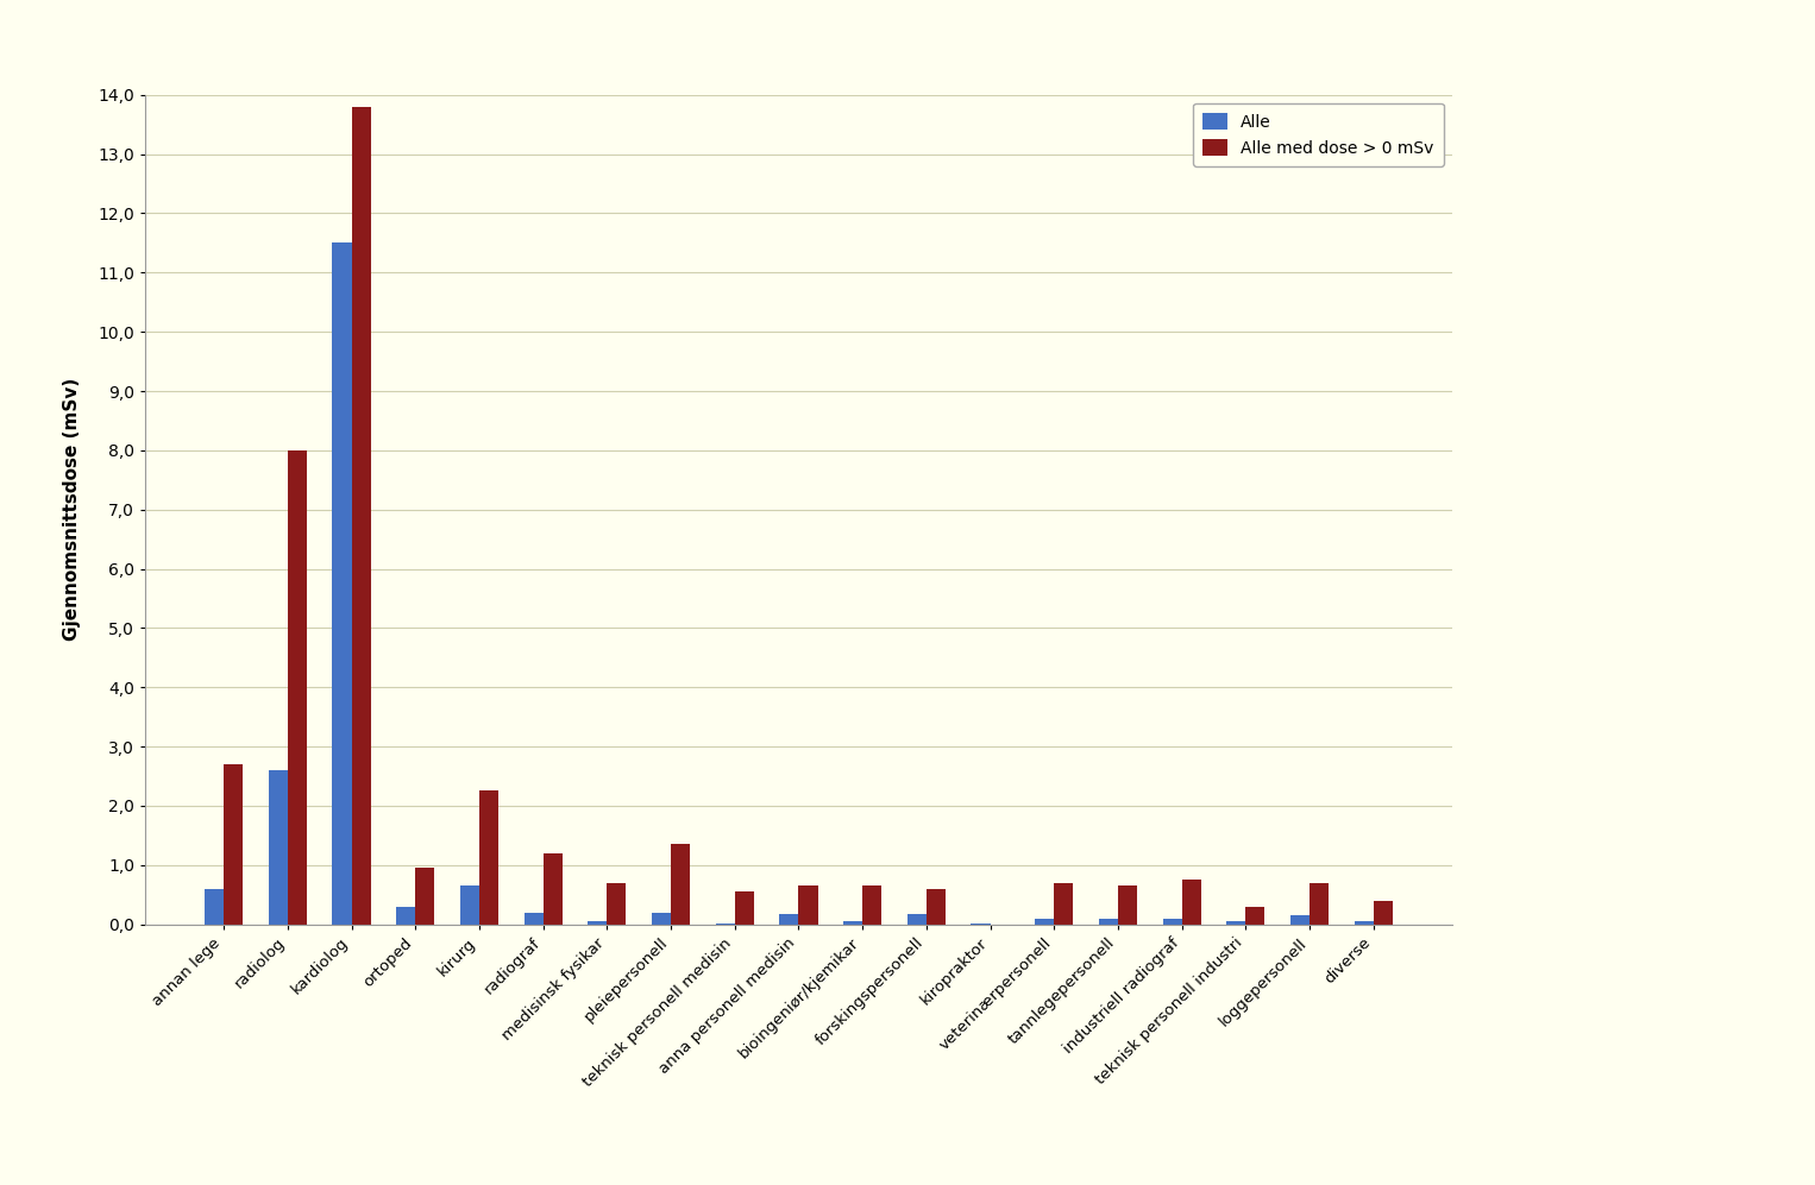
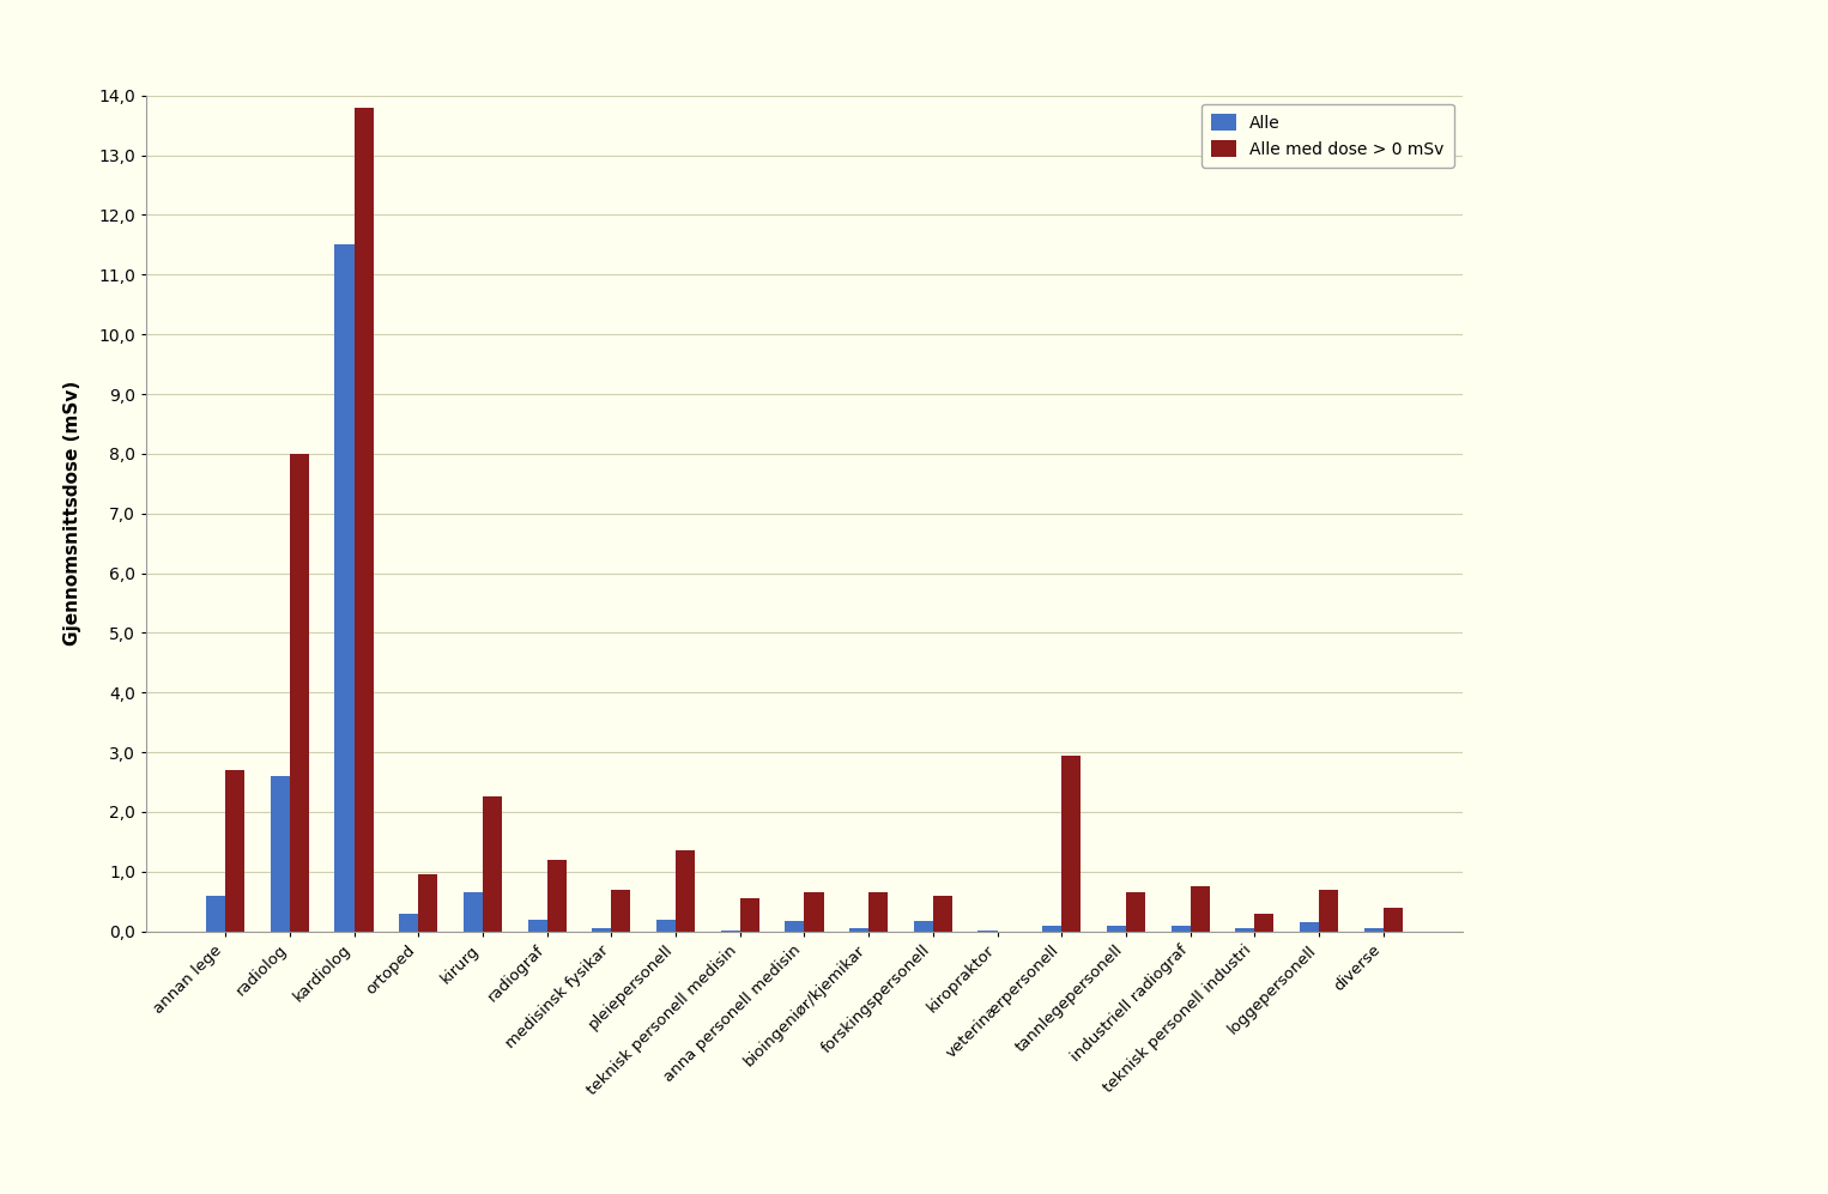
Alle med dose > 0 mSv/veterinærpersonell: 0,70 -> 2,95
